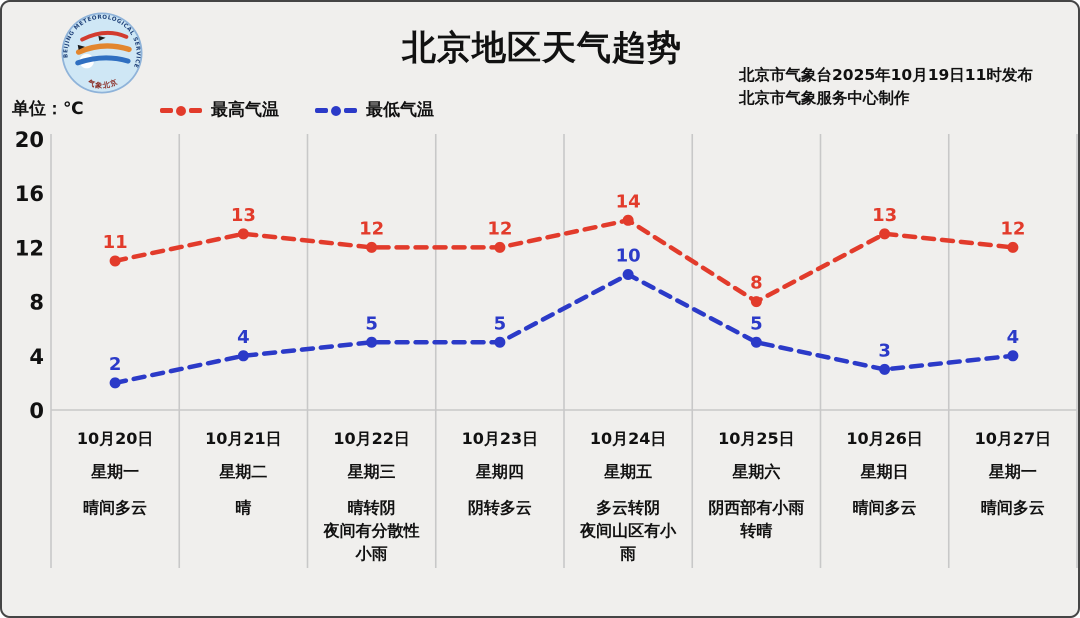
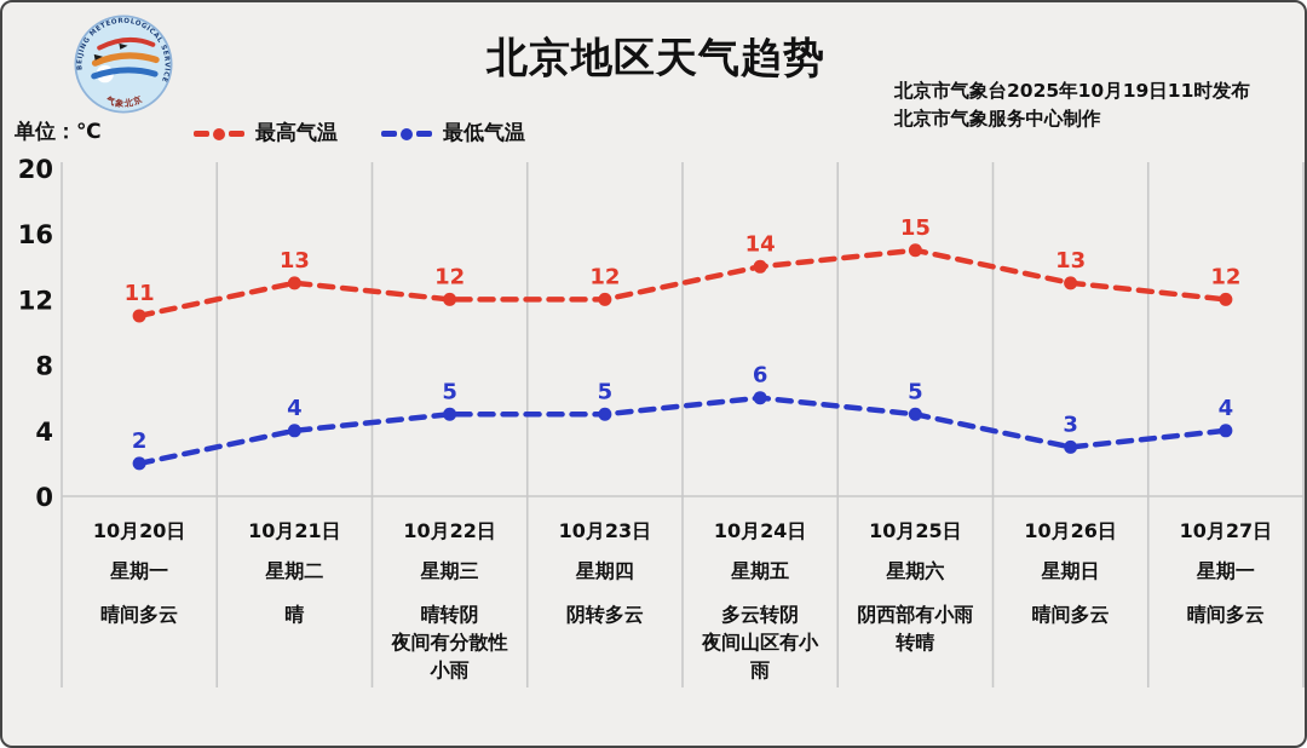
最低气温/10月24日: 10 -> 6
最高气温/10月25日: 8 -> 15
